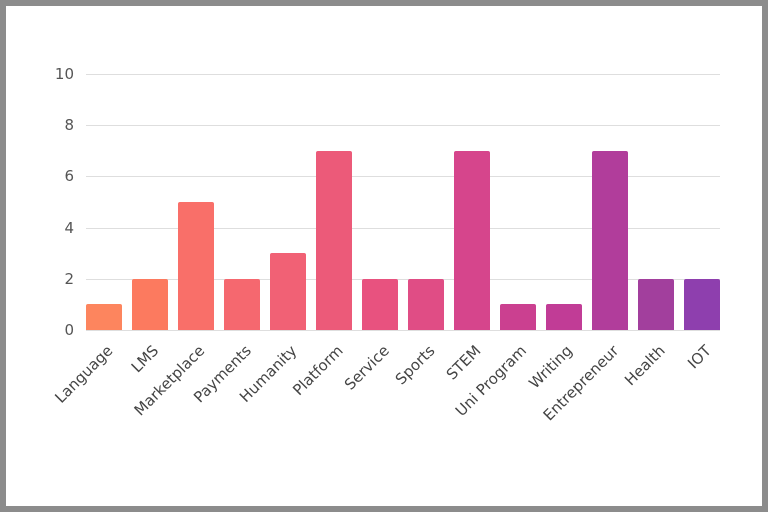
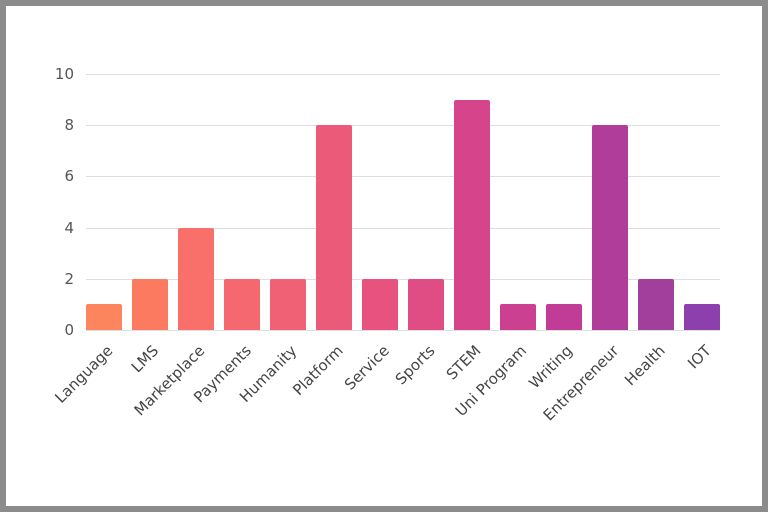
Marketplace: 5 -> 4
Humanity: 3 -> 2
Platform: 7 -> 8
STEM: 7 -> 9
Entrepreneur: 7 -> 8
IOT: 2 -> 1
